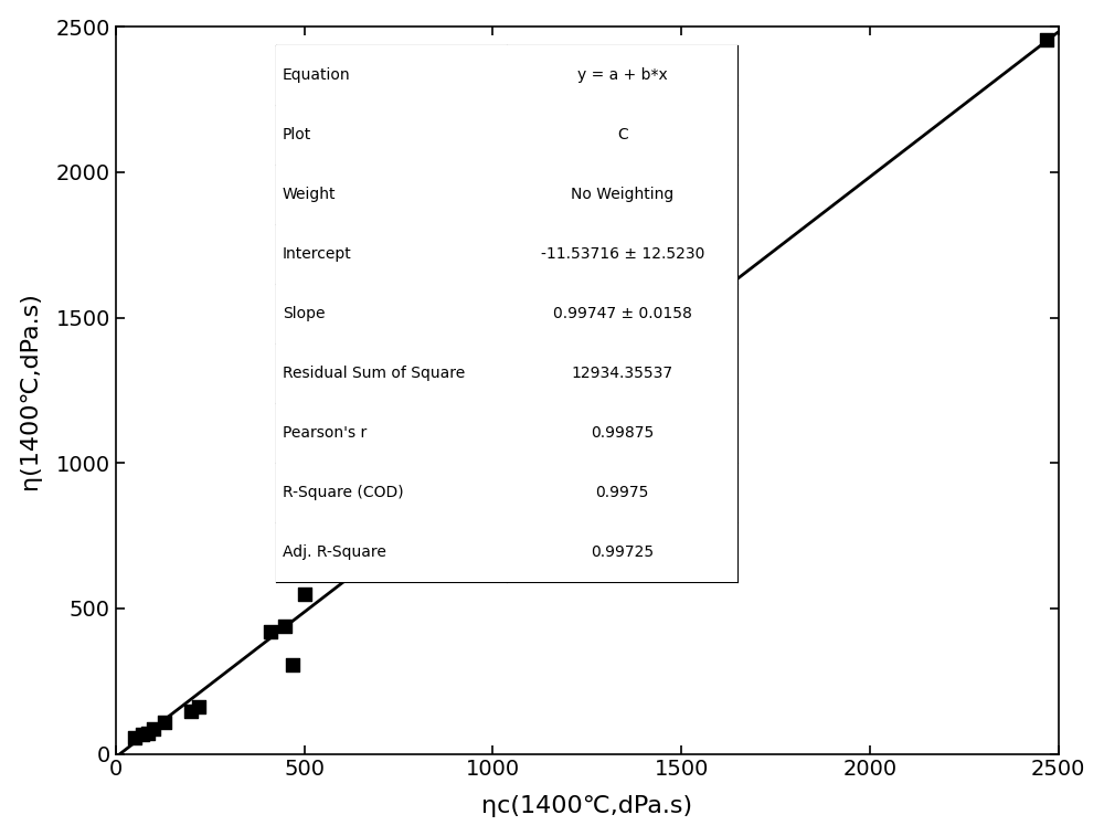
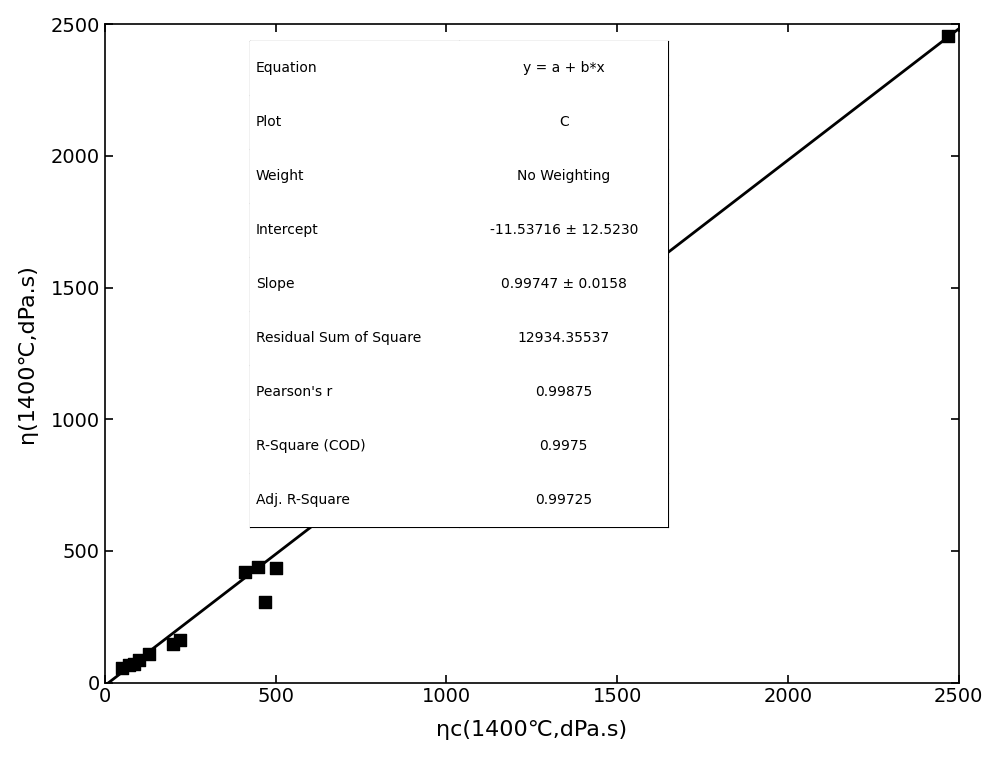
500: 550 -> 435
